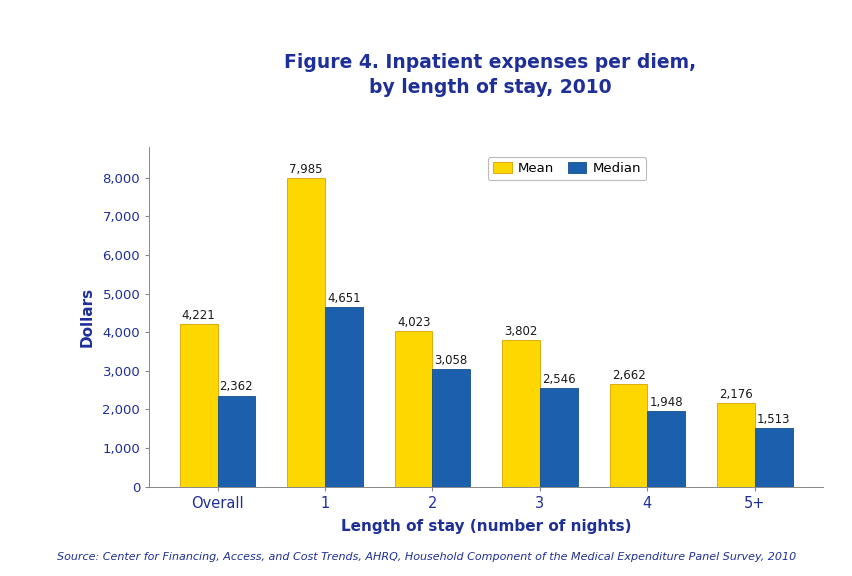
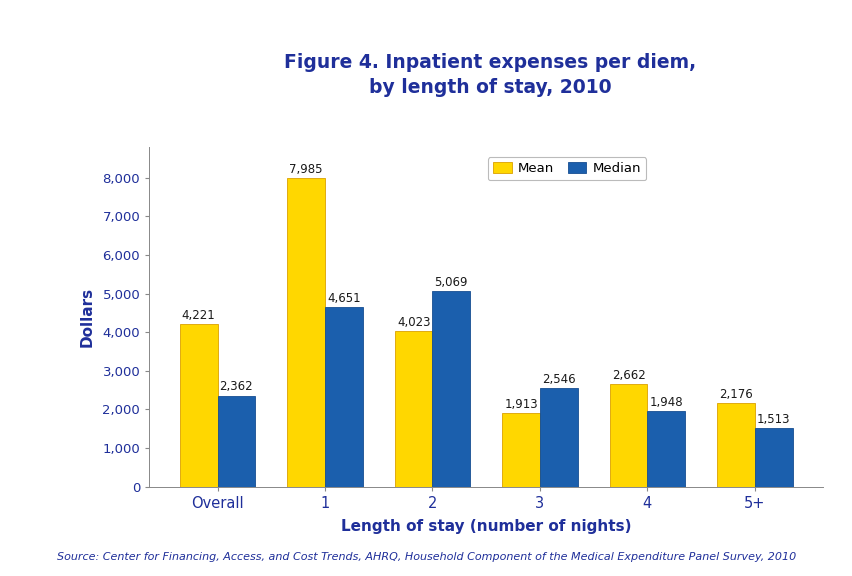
Median/2: 3,058 -> 5,069
Mean/3: 3,802 -> 1,913
